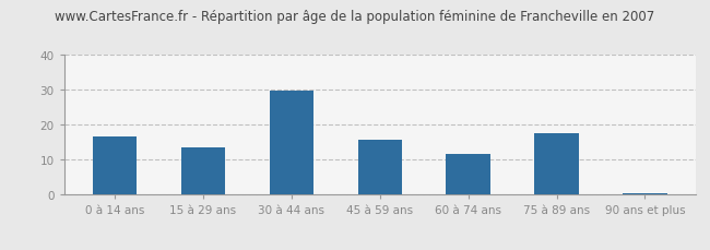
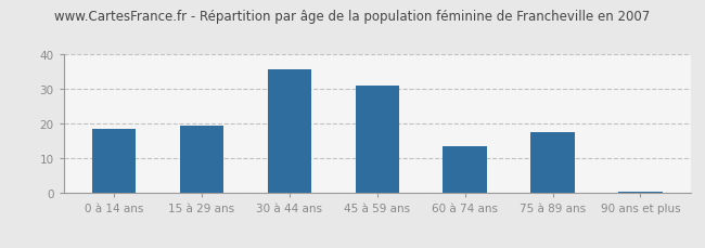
0 à 14 ans: 16.5 -> 18.5
15 à 29 ans: 13.5 -> 19.5
30 à 44 ans: 29.5 -> 35.5
45 à 59 ans: 15.5 -> 31.0
60 à 74 ans: 11.5 -> 13.5
